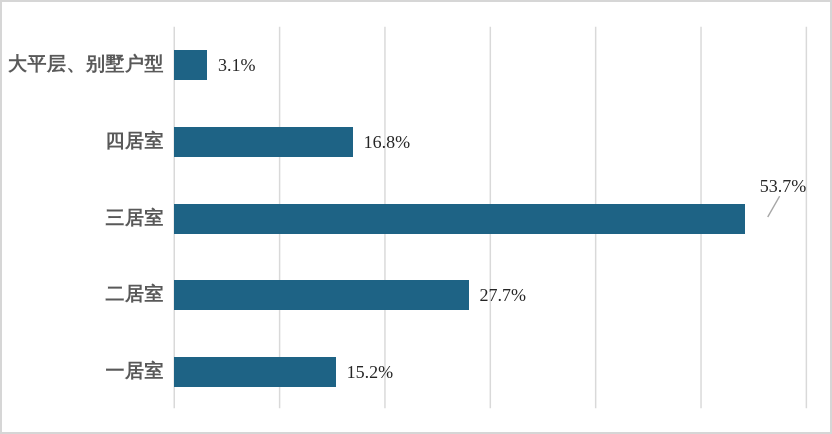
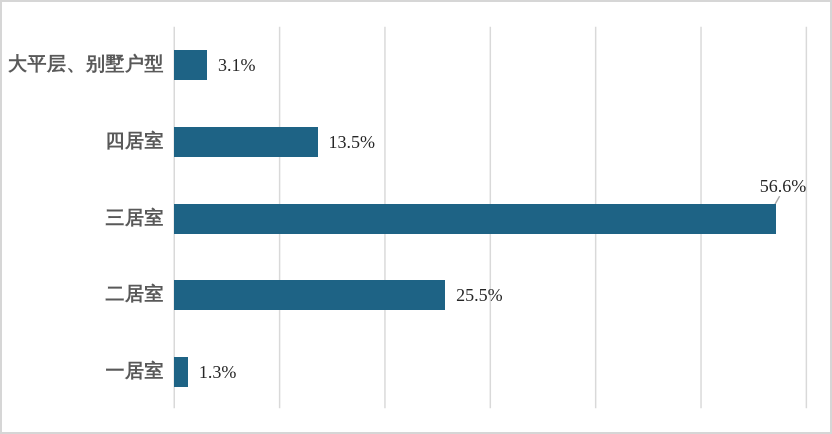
四居室: 16.8% -> 13.5%
三居室: 53.7% -> 56.6%
二居室: 27.7% -> 25.5%
一居室: 15.2% -> 1.3%
